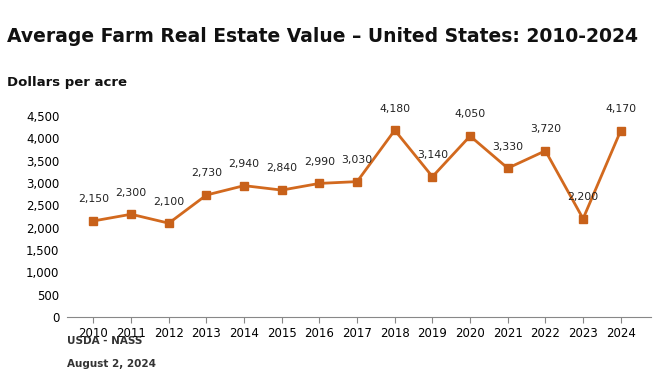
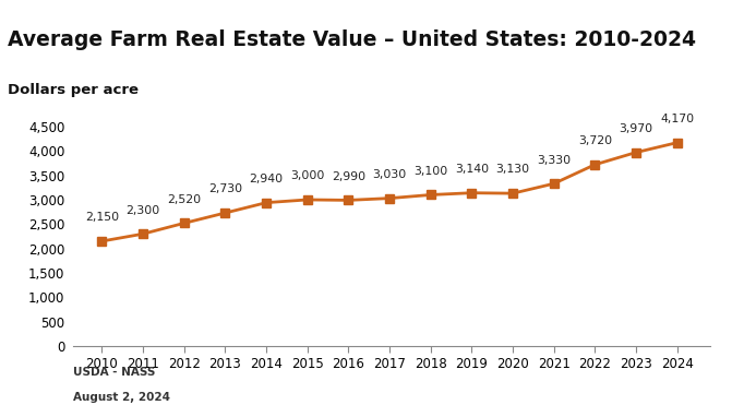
2012: 2,100 -> 2,520
2015: 2,840 -> 3,000
2018: 4,180 -> 3,100
2020: 4,050 -> 3,130
2023: 2,200 -> 3,970
